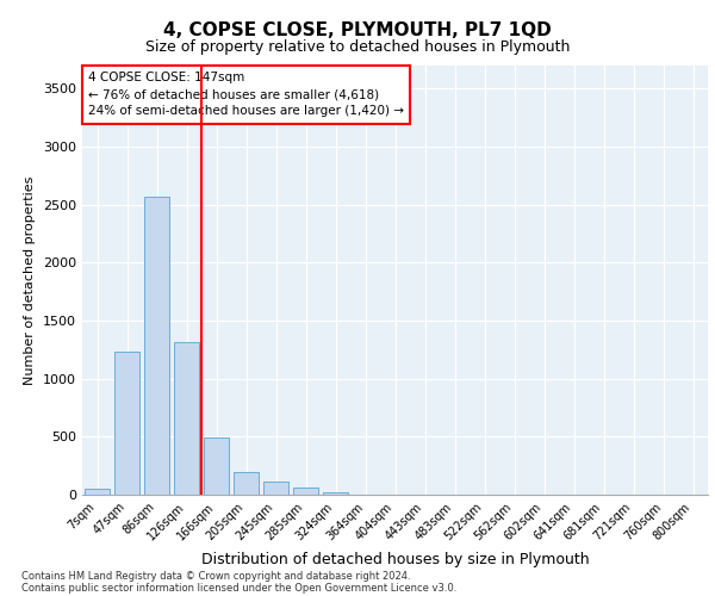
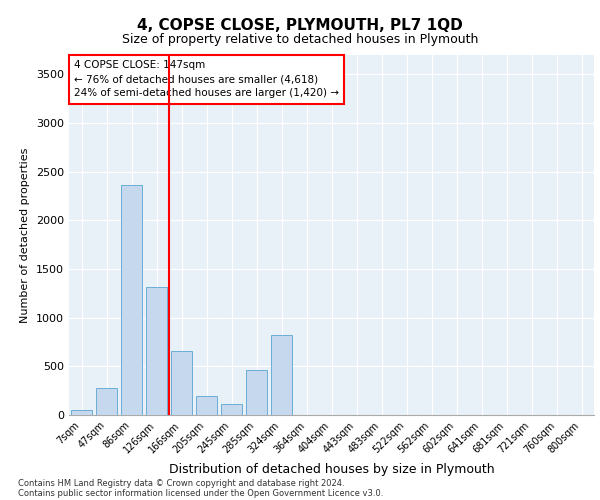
47sqm: 1230 -> 280
86sqm: 2570 -> 2360
166sqm: 490 -> 660
285sqm: 60 -> 460
324sqm: 20 -> 820
